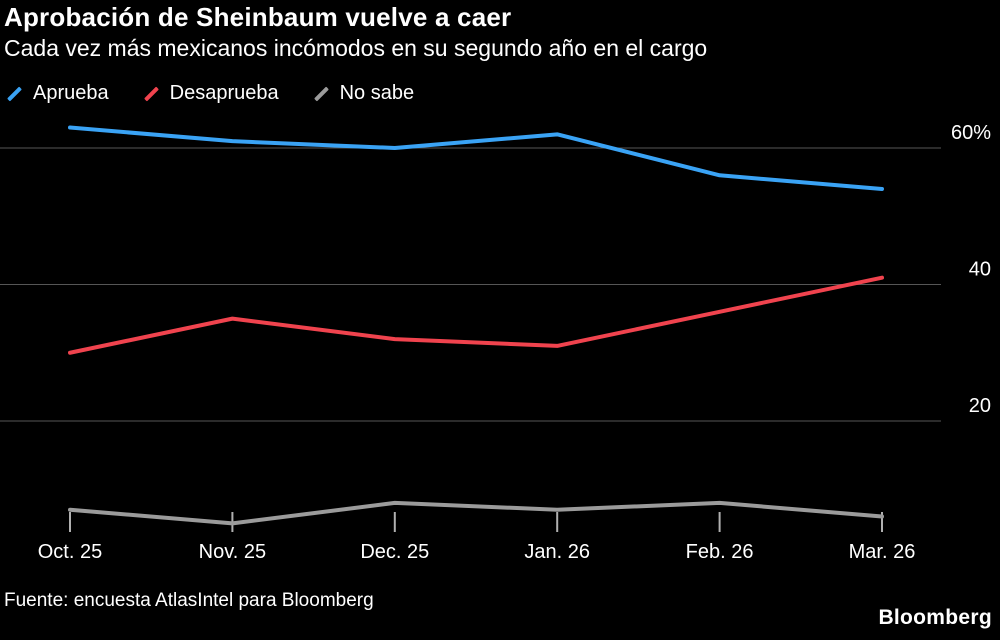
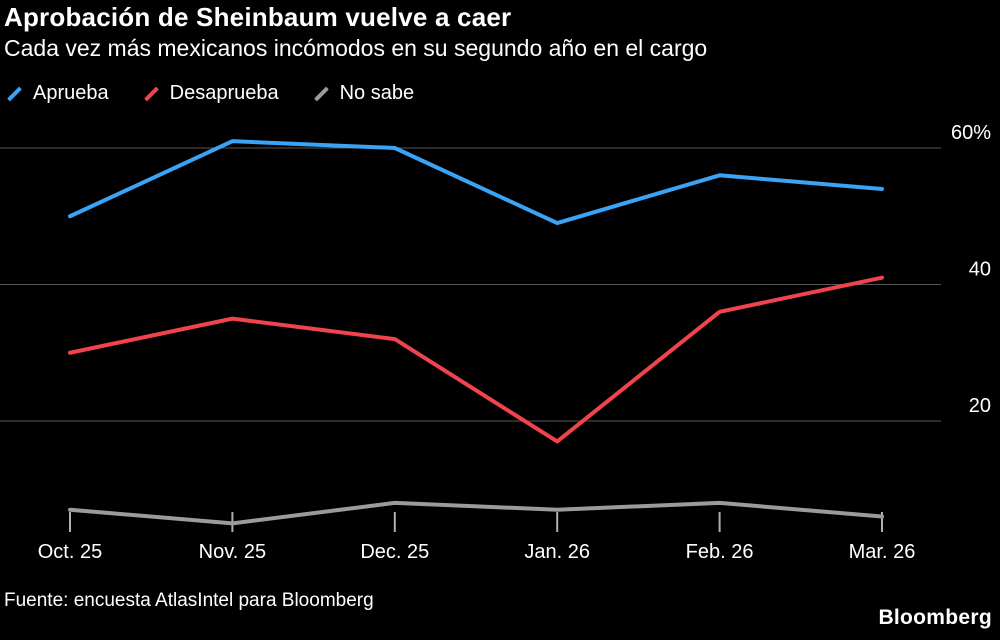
Aprueba/Oct. 25: 63% -> 50%
Aprueba/Jan. 26: 62% -> 49%
Desaprueba/Jan. 26: 31% -> 17%
